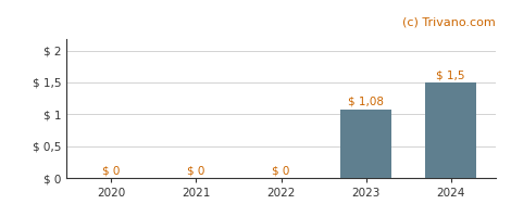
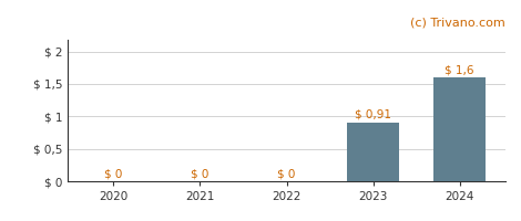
2023: 1,08 -> 0,91
2024: 1,5 -> 1,6
